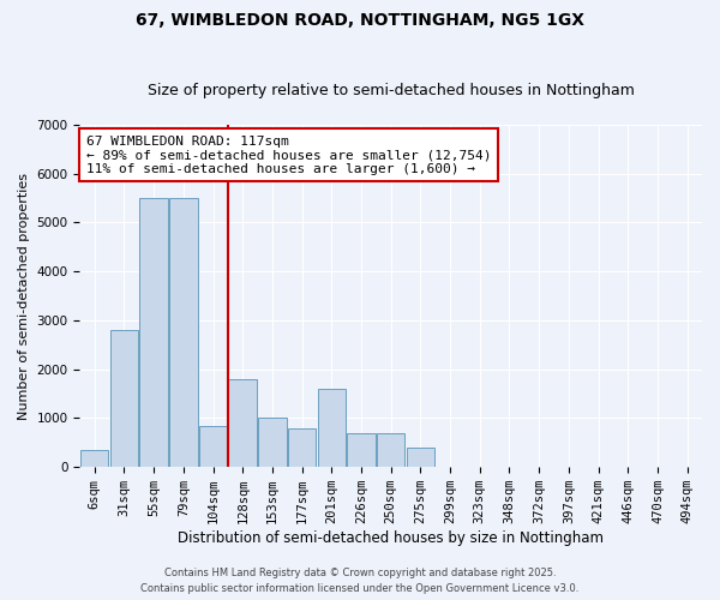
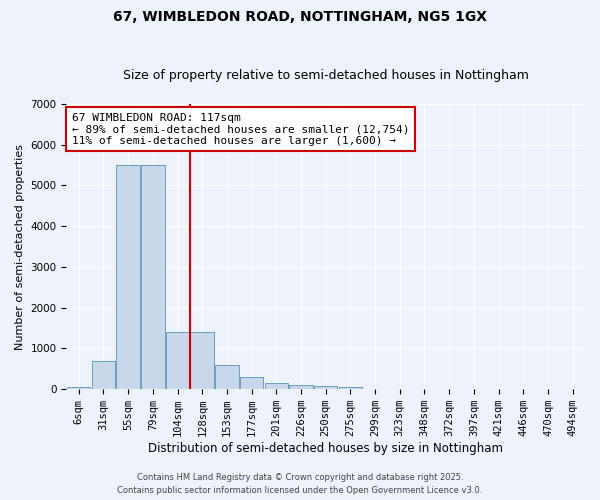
6sqm: 350 -> 50
31sqm: 2800 -> 700
104sqm: 850 -> 1400
128sqm: 1800 -> 1400
153sqm: 1000 -> 600
177sqm: 800 -> 300
201sqm: 1600 -> 150
226sqm: 700 -> 100
250sqm: 700 -> 70
275sqm: 400 -> 50
